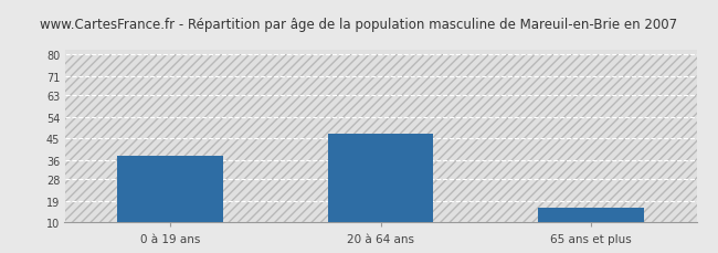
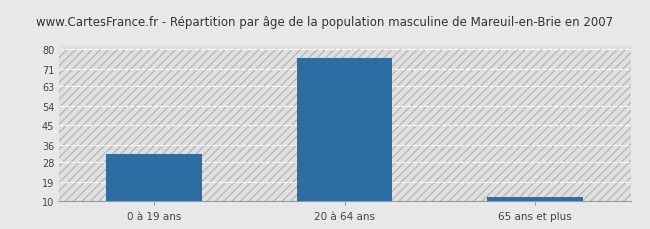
0 à 19 ans: 38 -> 32
20 à 64 ans: 47 -> 76
65 ans et plus: 16 -> 12
